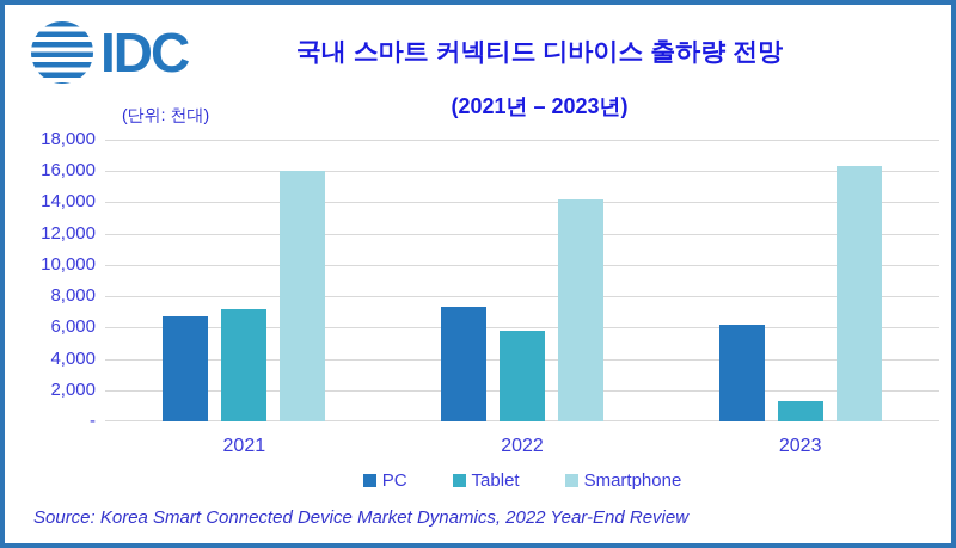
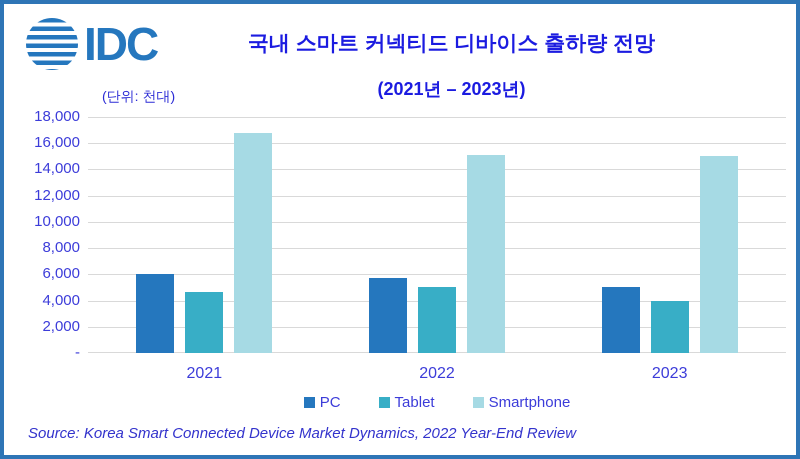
PC/2021: 6700 -> 6000
Tablet/2021: 7200 -> 4600
Smartphone/2021: 16000 -> 16800
PC/2022: 7300 -> 5700
Tablet/2022: 5800 -> 5000
Smartphone/2022: 14200 -> 15100
PC/2023: 6200 -> 5000
Tablet/2023: 1300 -> 4000
Smartphone/2023: 16300 -> 15000
